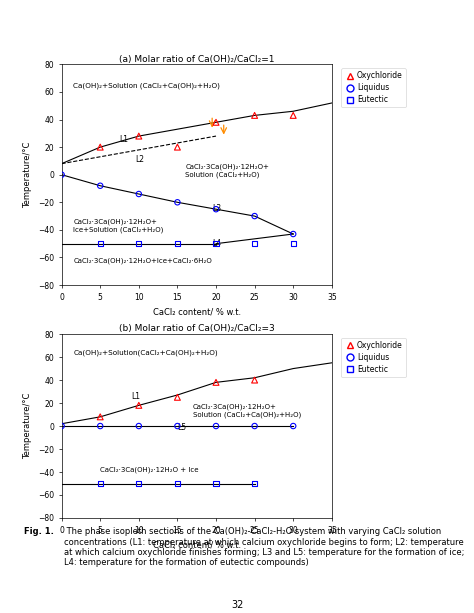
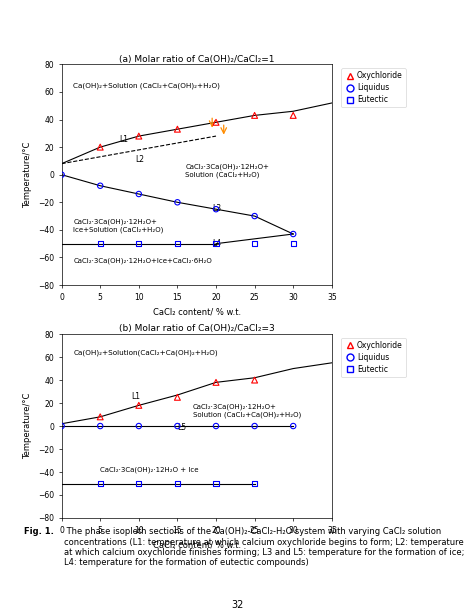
(a) Molar ratio of Ca(OH)₂/CaCl₂=1/Oxychloride/15: 20 -> 33
